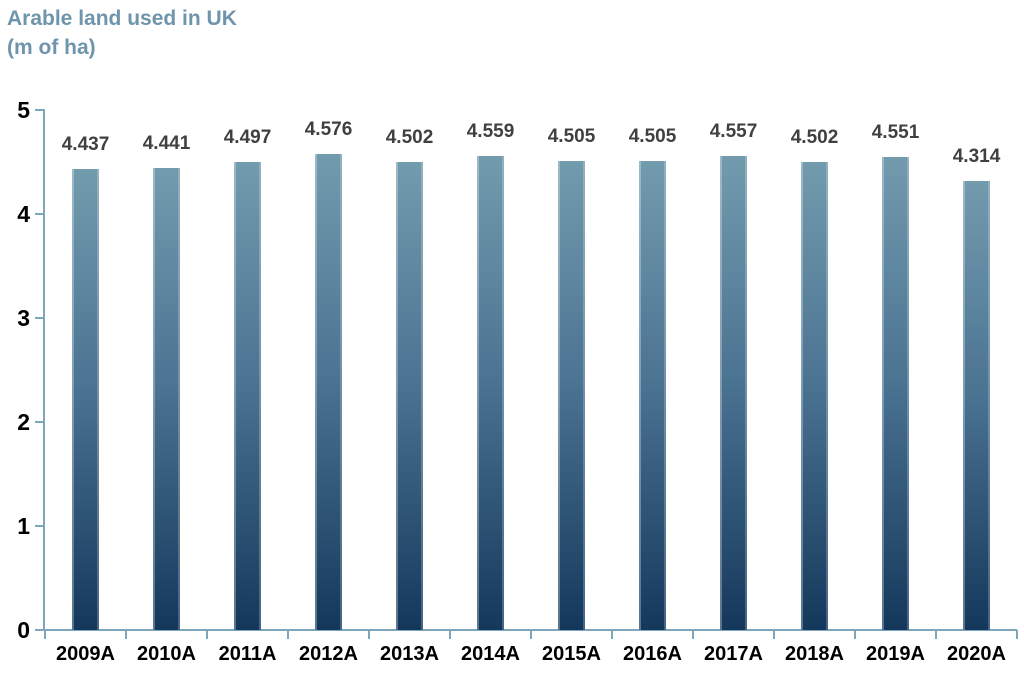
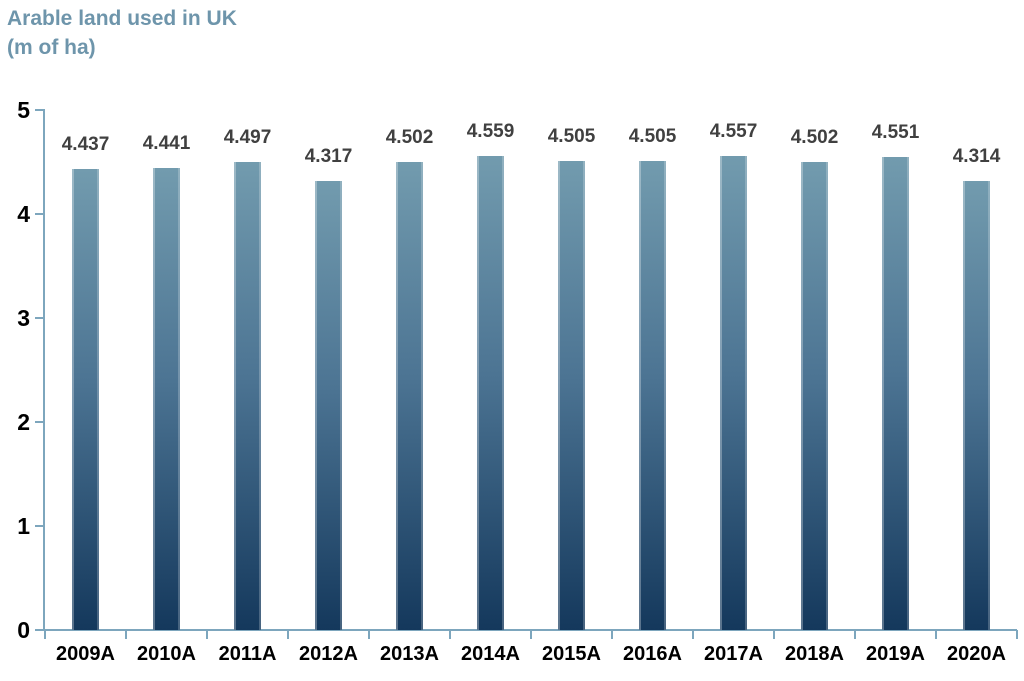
2012A: 4.576 -> 4.317
